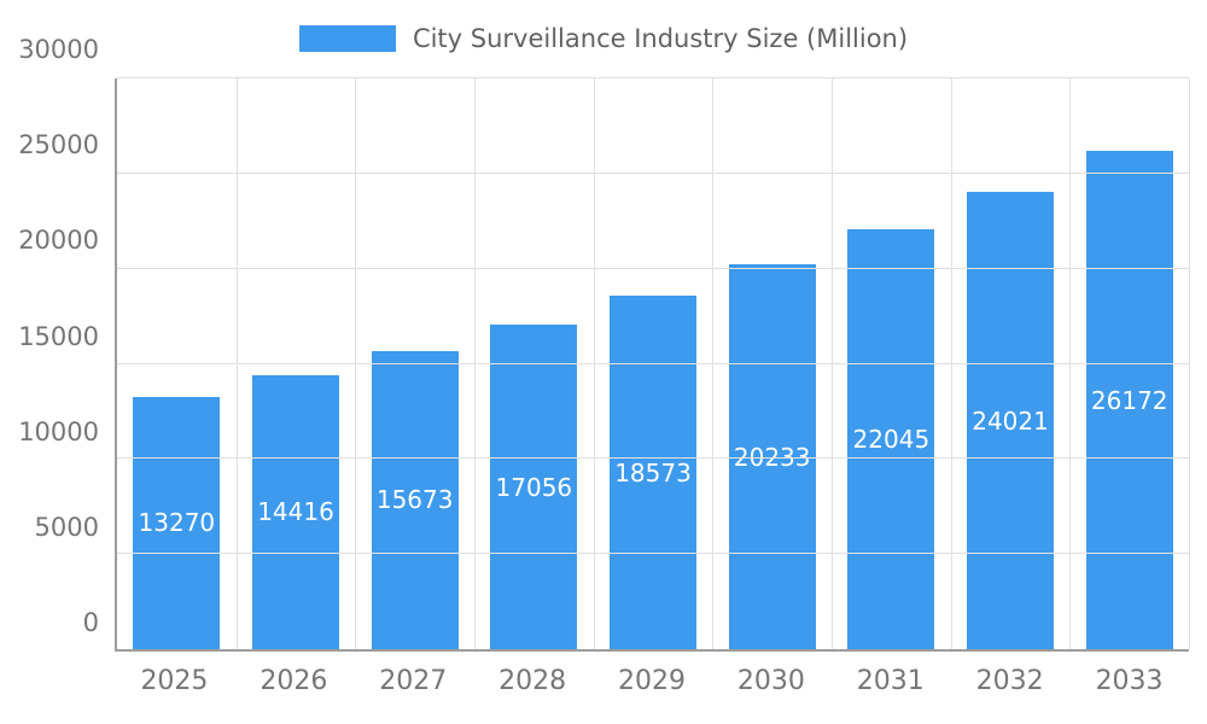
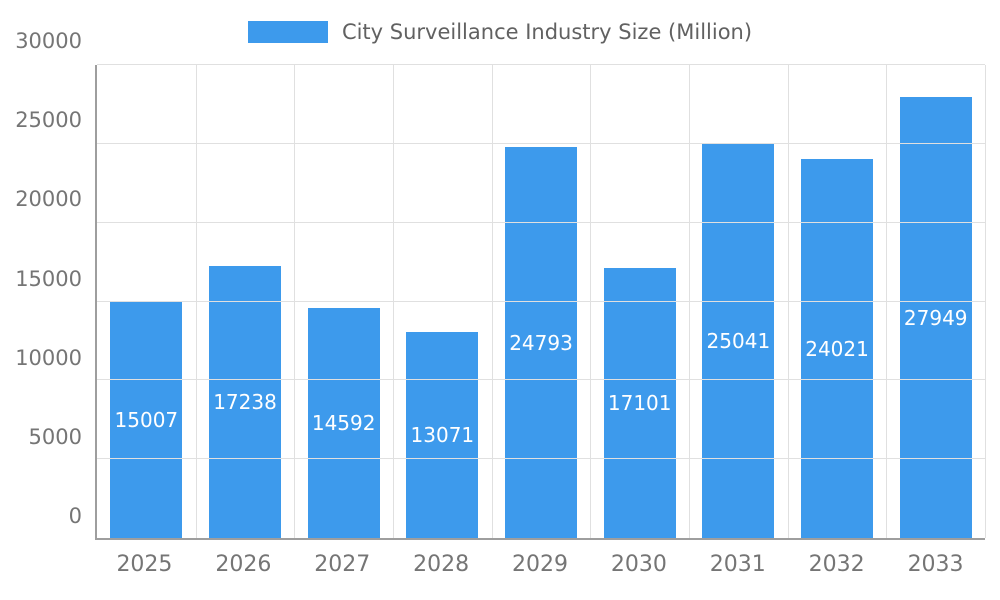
2025: 13270 -> 15007
2026: 14416 -> 17238
2027: 15673 -> 14592
2028: 17056 -> 13071
2029: 18573 -> 24793
2030: 20233 -> 17101
2031: 22045 -> 25041
2033: 26172 -> 27949
